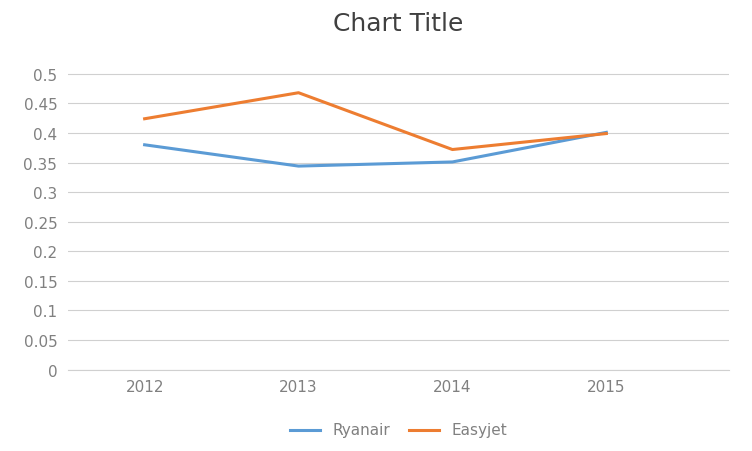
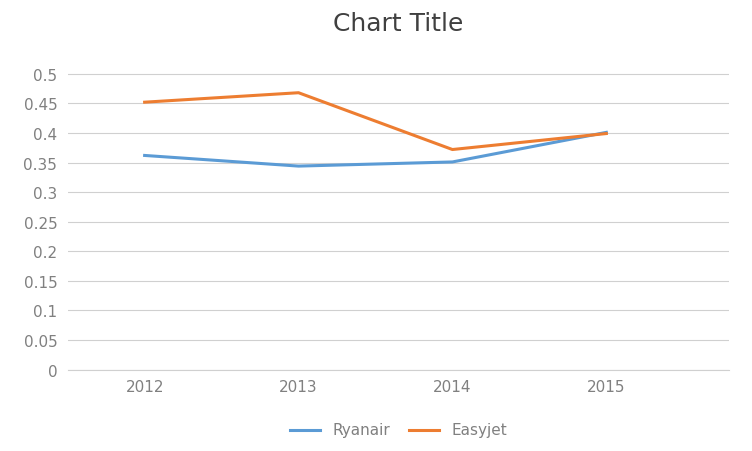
Ryanair/2012: 0.380 -> 0.362
Easyjet/2012: 0.424 -> 0.452
